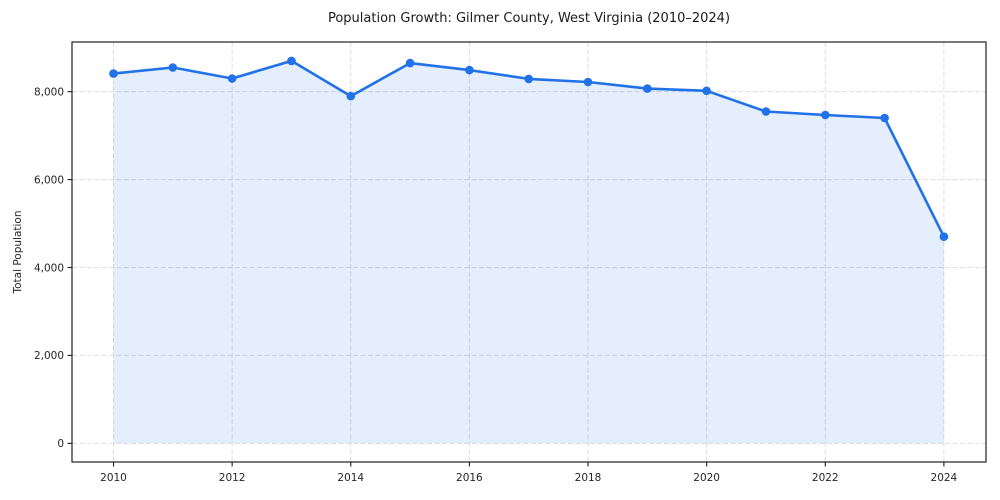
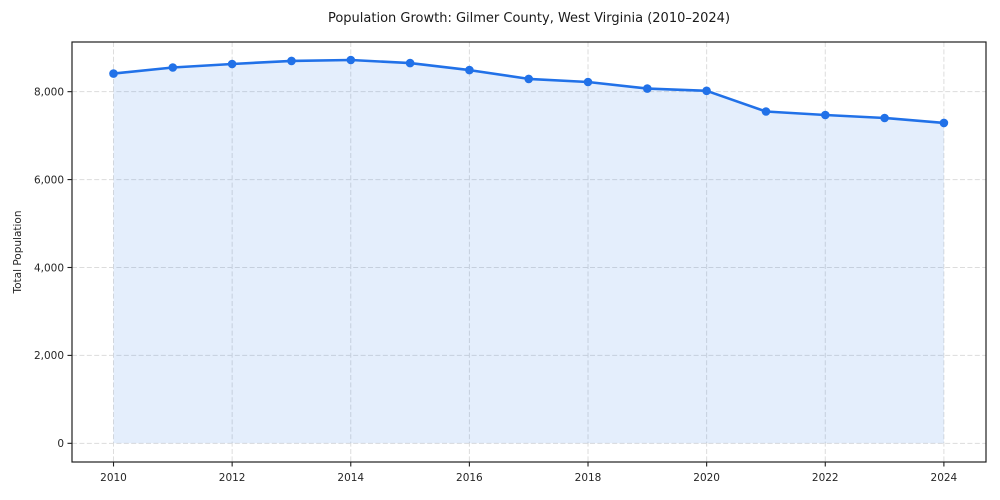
2012: 8300 -> 8600
2014: 7900 -> 8700
2024: 4700 -> 7300
